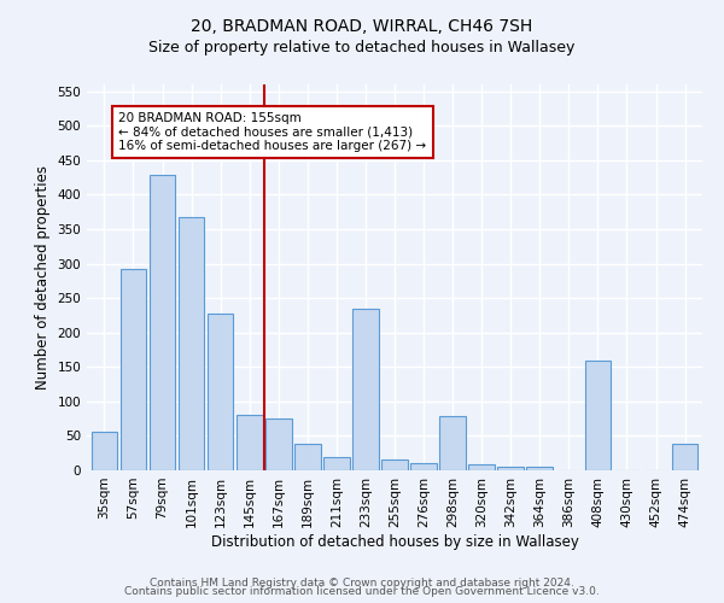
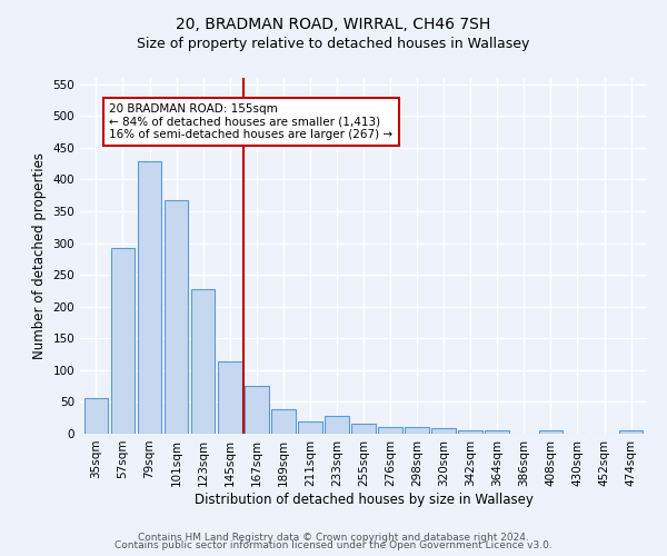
145sqm: 80 -> 114
233sqm: 234 -> 28
298sqm: 78 -> 10
408sqm: 160 -> 6
474sqm: 38 -> 5
